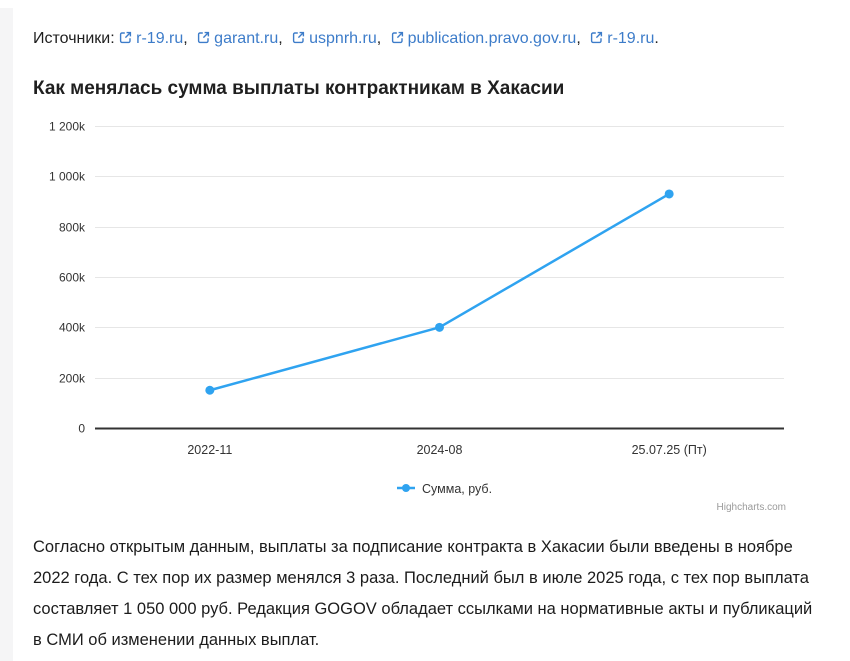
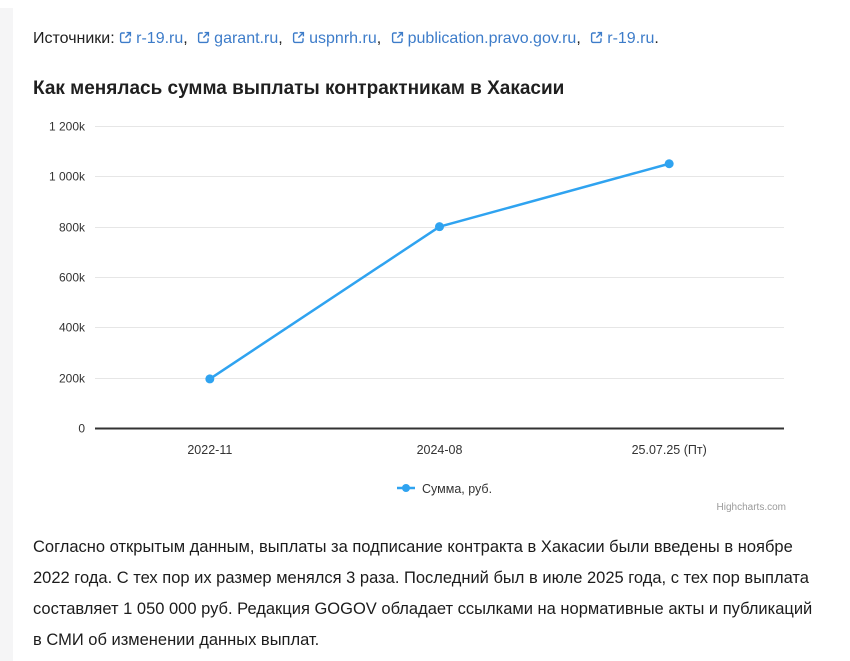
2022-11: 150k -> 200k
2024-08: 400k -> 800k
25.07.25 (Пт): 930k -> 1050k
